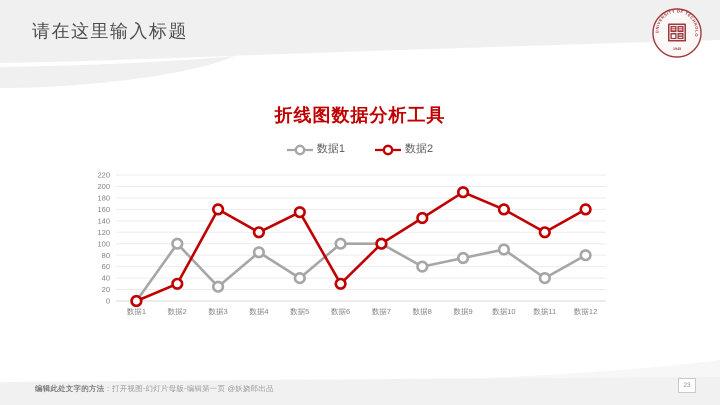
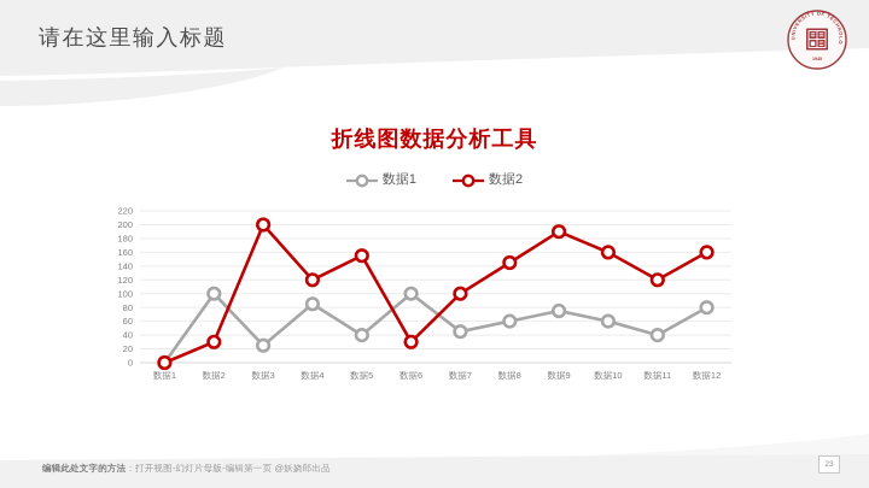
数据2/数据3: 160 -> 200
数据1/数据7: 100 -> 40
数据1/数据10: 90 -> 60
